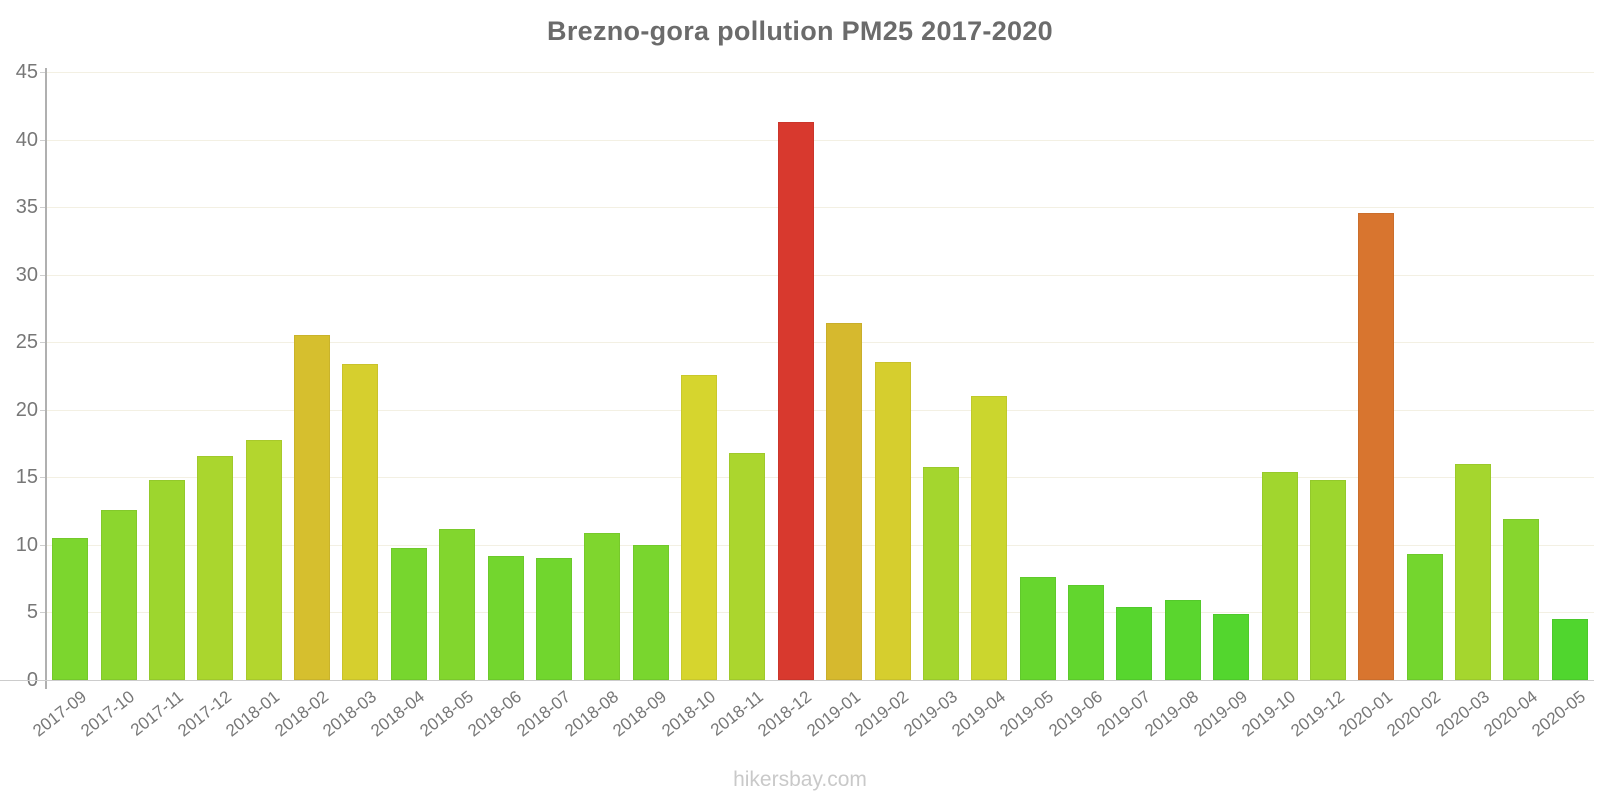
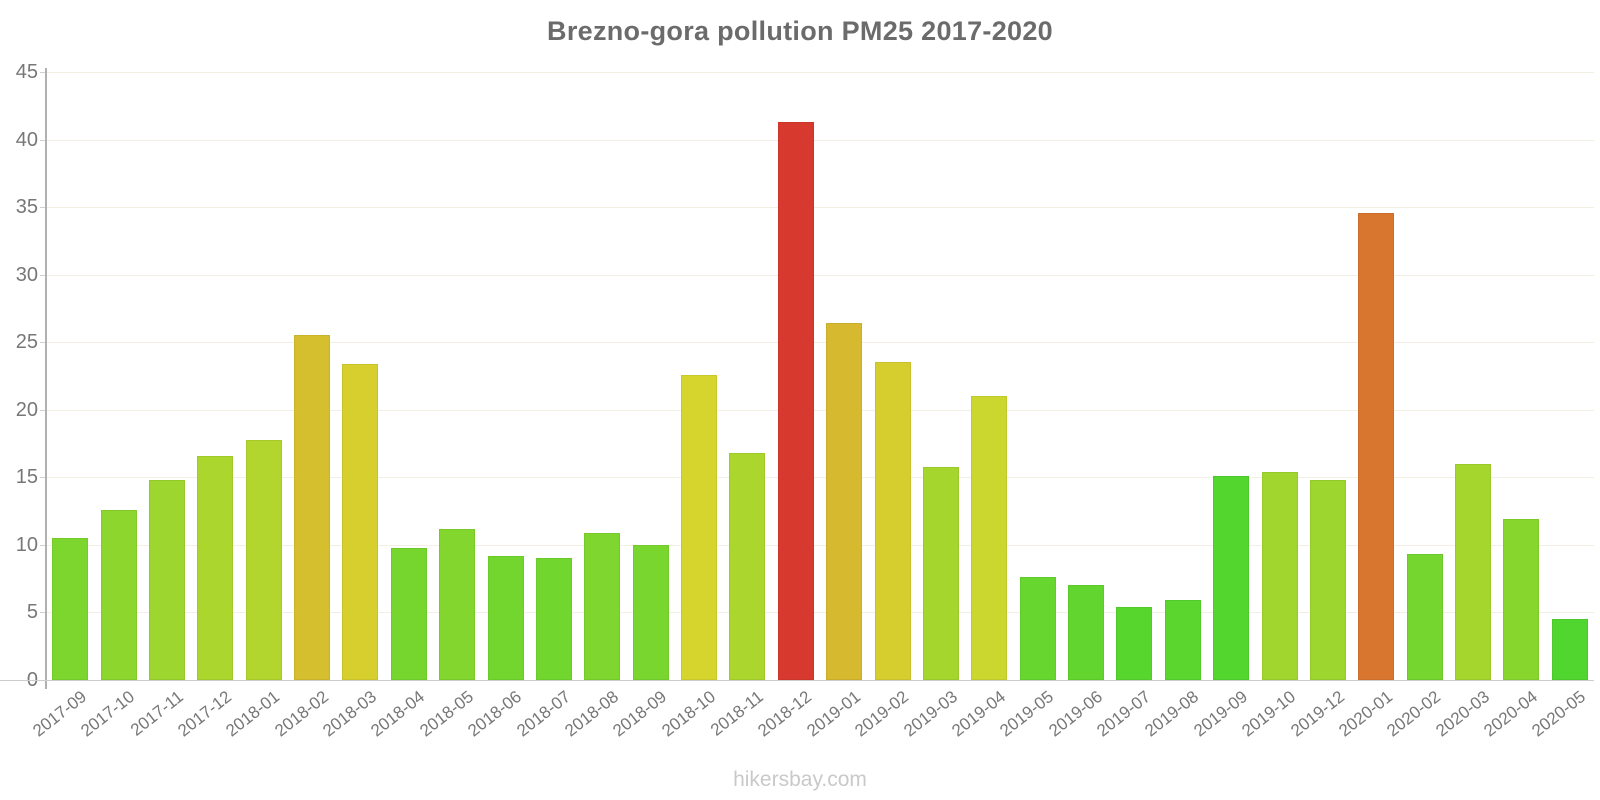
2019-09: 4.9 -> 15.1
